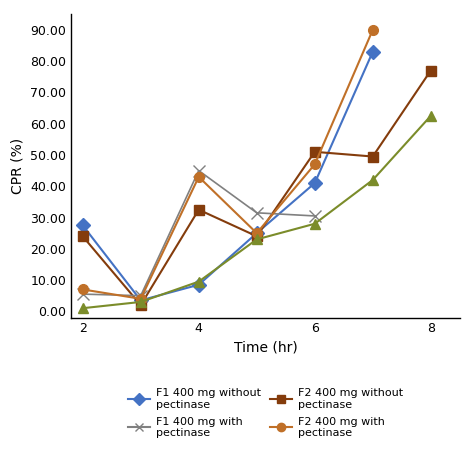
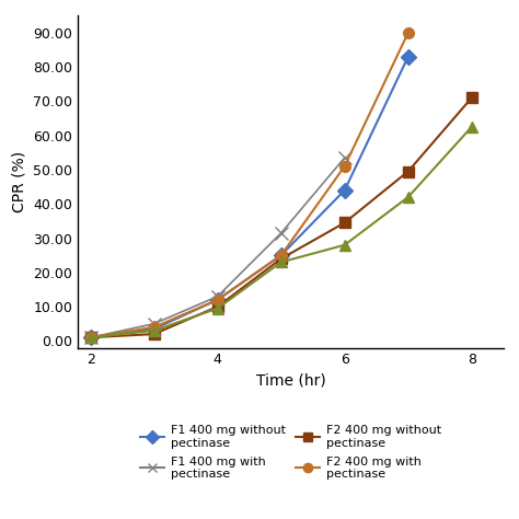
F1 400 mg without pectinase/2: 27.5 -> 1.0
F2 400 mg without pectinase/2: 24.0 -> 1.0
F1 400 mg with pectinase/2: 5.5 -> 1.0
F2 400 mg with pectinase/2: 7 -> 1
F1 400 mg without pectinase/4: 8.5 -> 12.0
F2 400 mg without pectinase/4: 32.5 -> 10.0
F1 400 mg with pectinase/4: 45.0 -> 13.0
F2 400 mg with pectinase/4: 43 -> 12
F1 400 mg without pectinase/6: 41.0 -> 44.0
F2 400 mg without pectinase/6: 51.0 -> 34.5
F1 400 mg with pectinase/6: 30.5 -> 53.5
F2 400 mg with pectinase/6: 47 -> 51
F2 400 mg without pectinase/8: 77.0 -> 71.0
